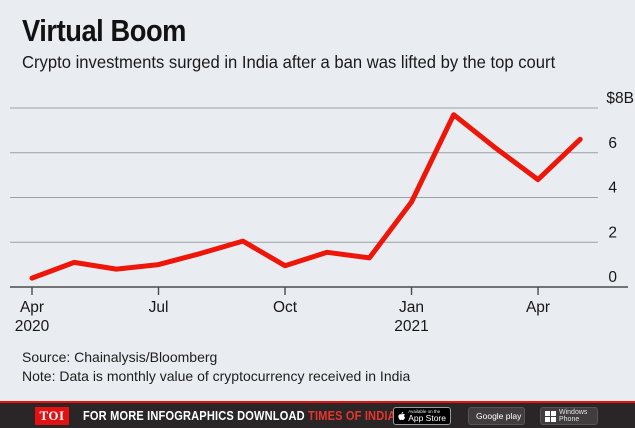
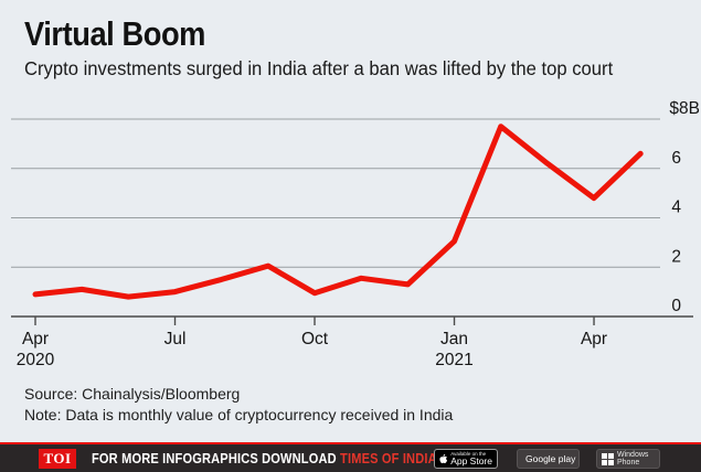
Apr 2020: $0.4B -> $0.9B
Jan 2021: $3.8B -> $3.0B
